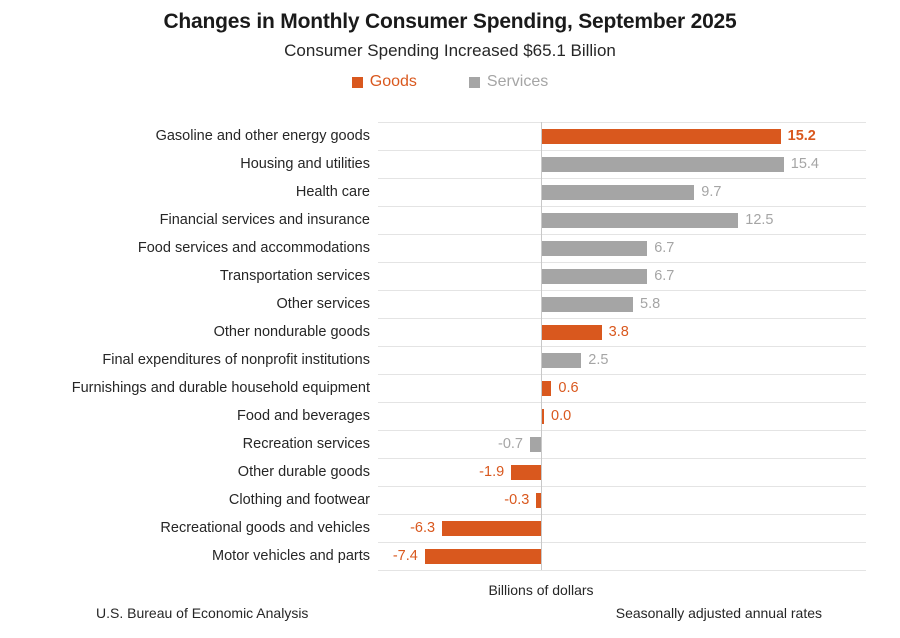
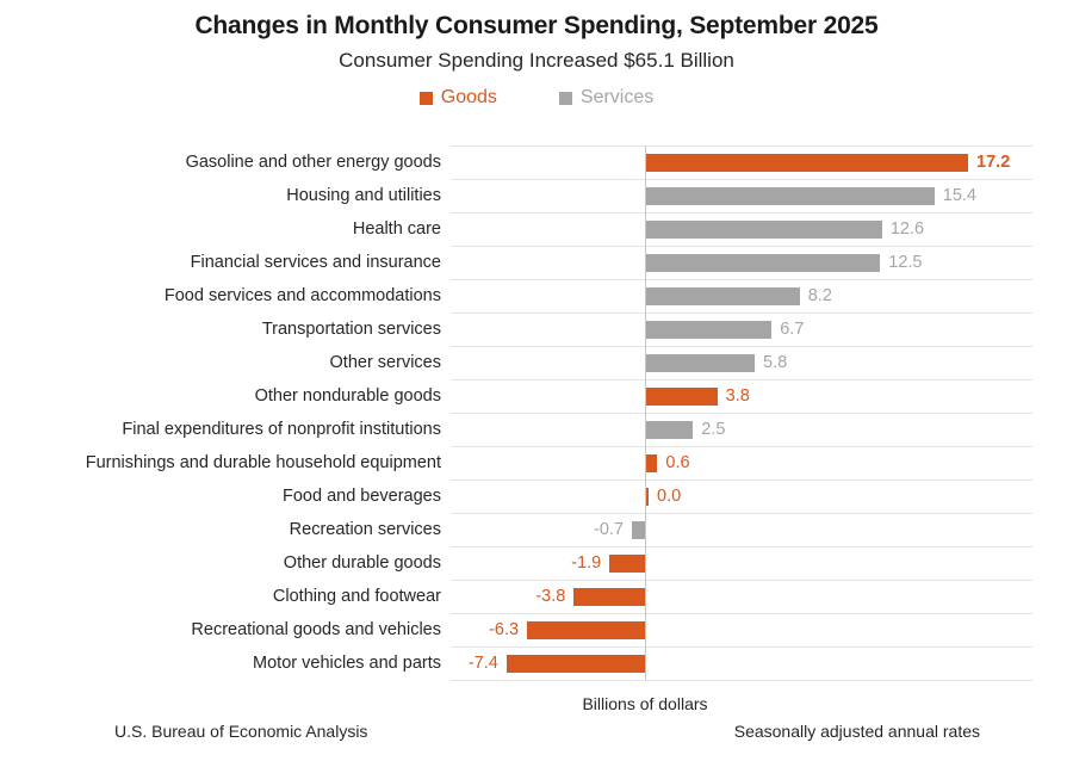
Gasoline and other energy goods: 15.2 -> 17.2
Health care: 9.7 -> 12.6
Food services and accommodations: 6.7 -> 8.2
Clothing and footwear: -0.3 -> -3.8
